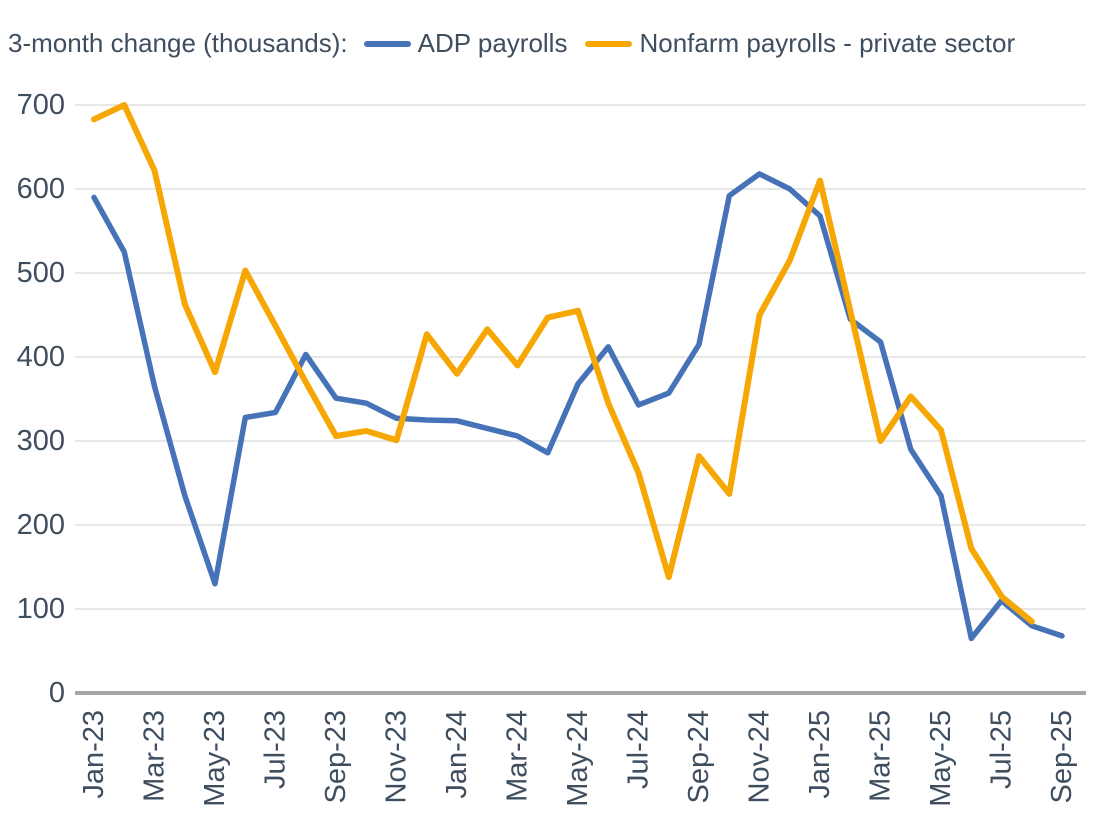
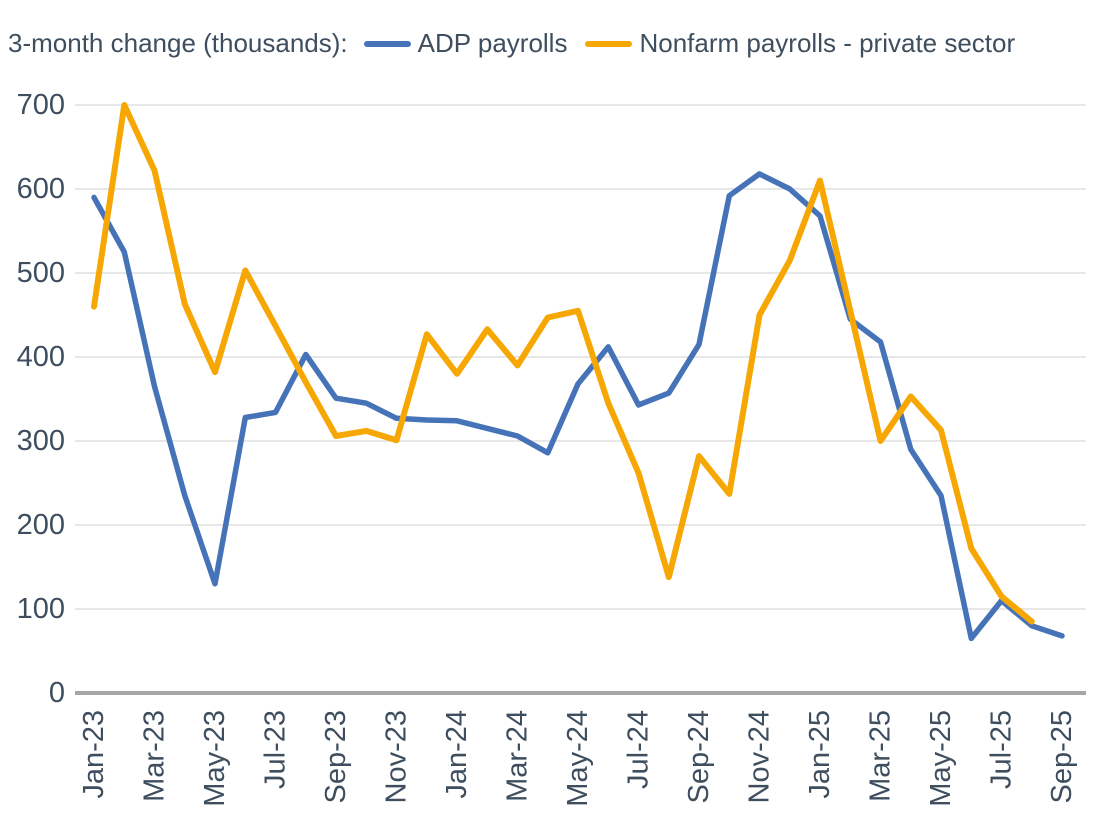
Nonfarm payrolls - private sector/Jan-23: 680 -> 460
